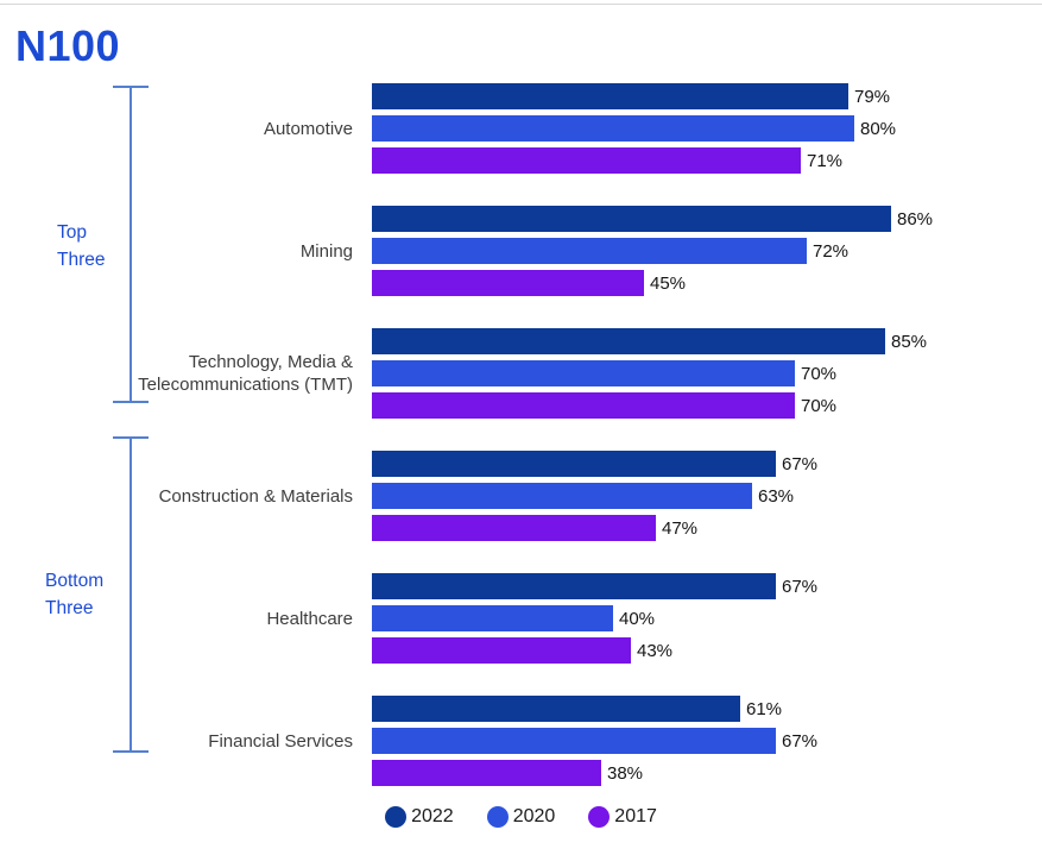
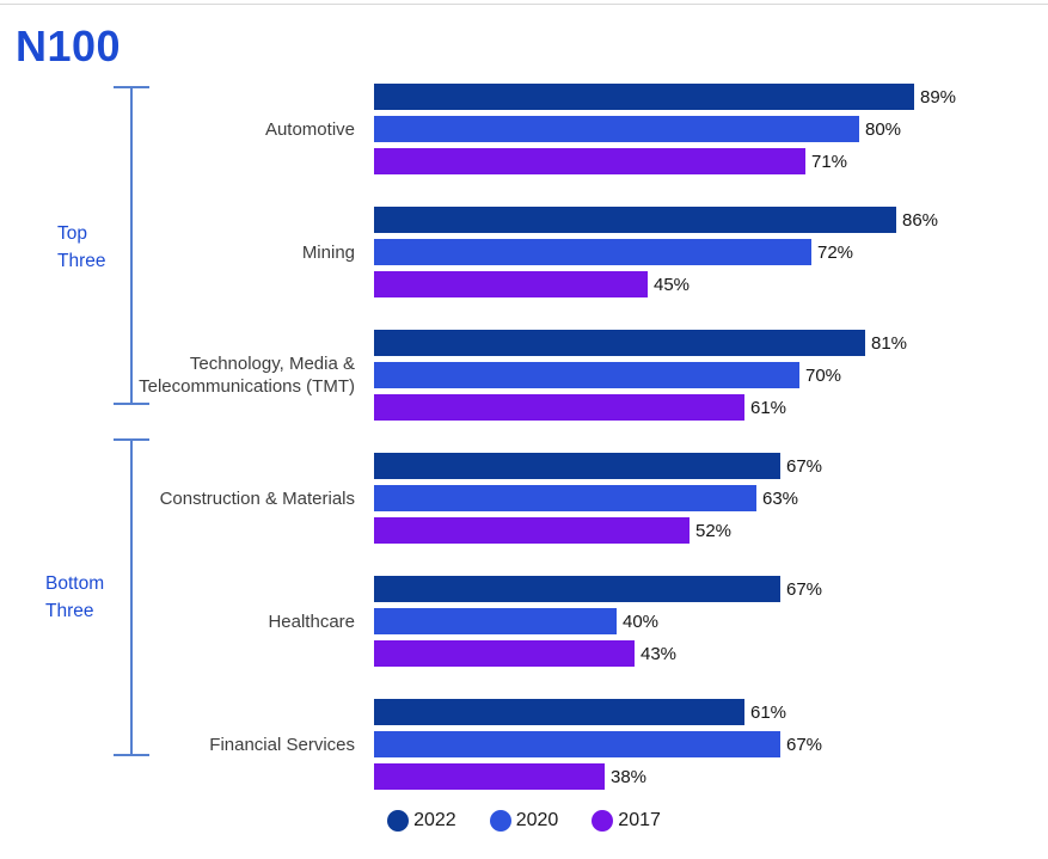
2022/Automotive: 79% -> 89%
2022/Technology, Media & Telecommunications (TMT): 85% -> 81%
2017/Technology, Media & Telecommunications (TMT): 70% -> 61%
2017/Construction & Materials: 47% -> 52%
